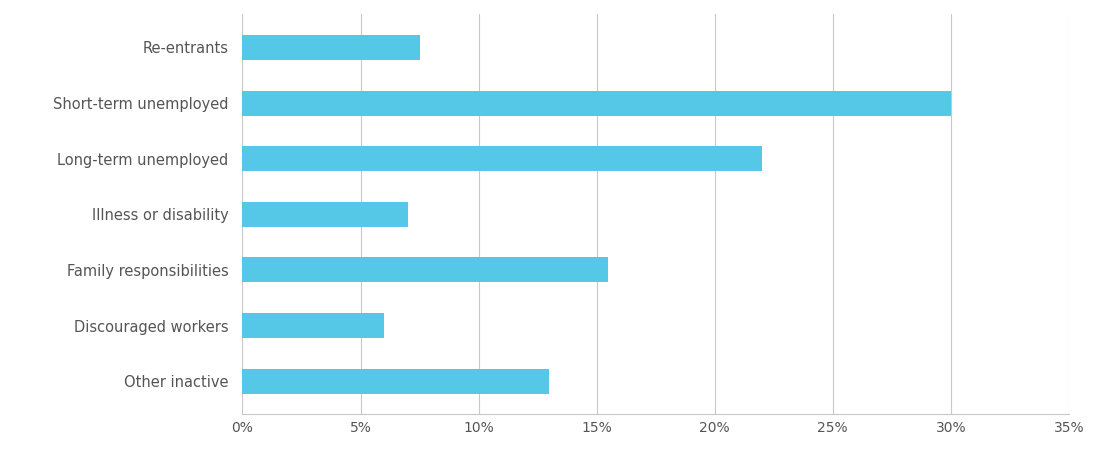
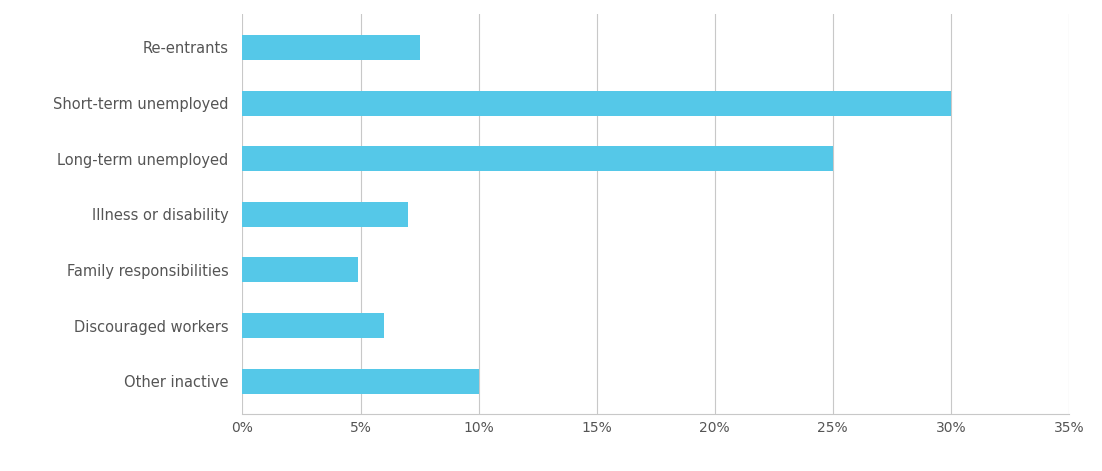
Long-term unemployed: 22.0% -> 25.0%
Family responsibilities: 15.5% -> 4.9%
Other inactive: 13.0% -> 10.0%
